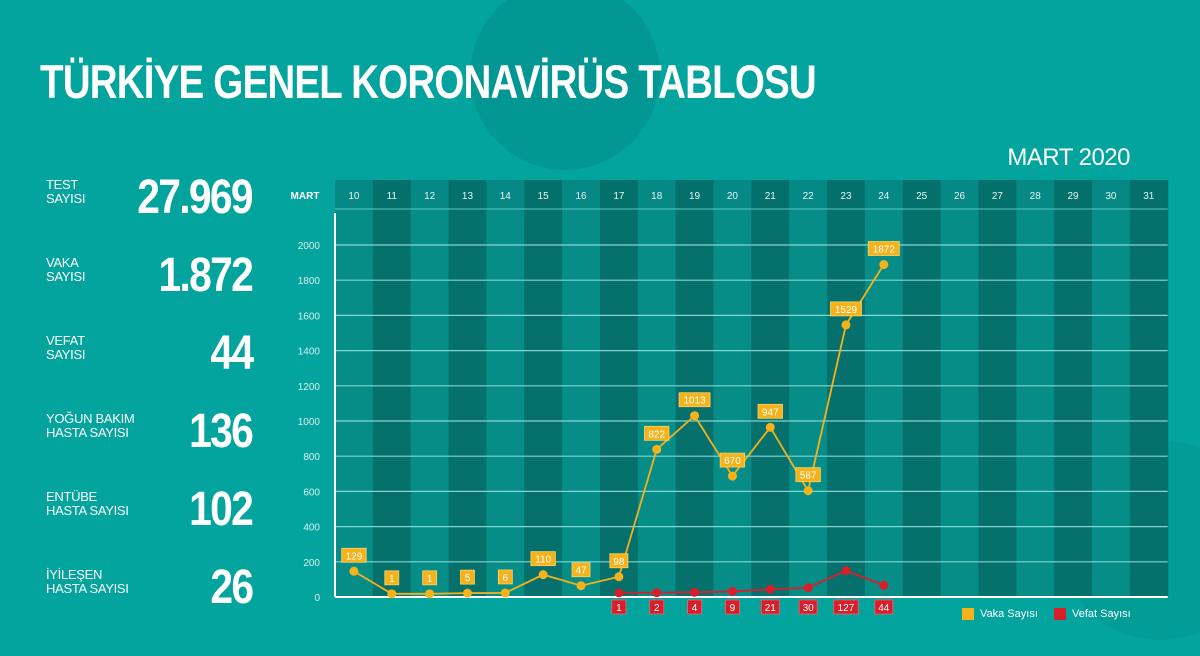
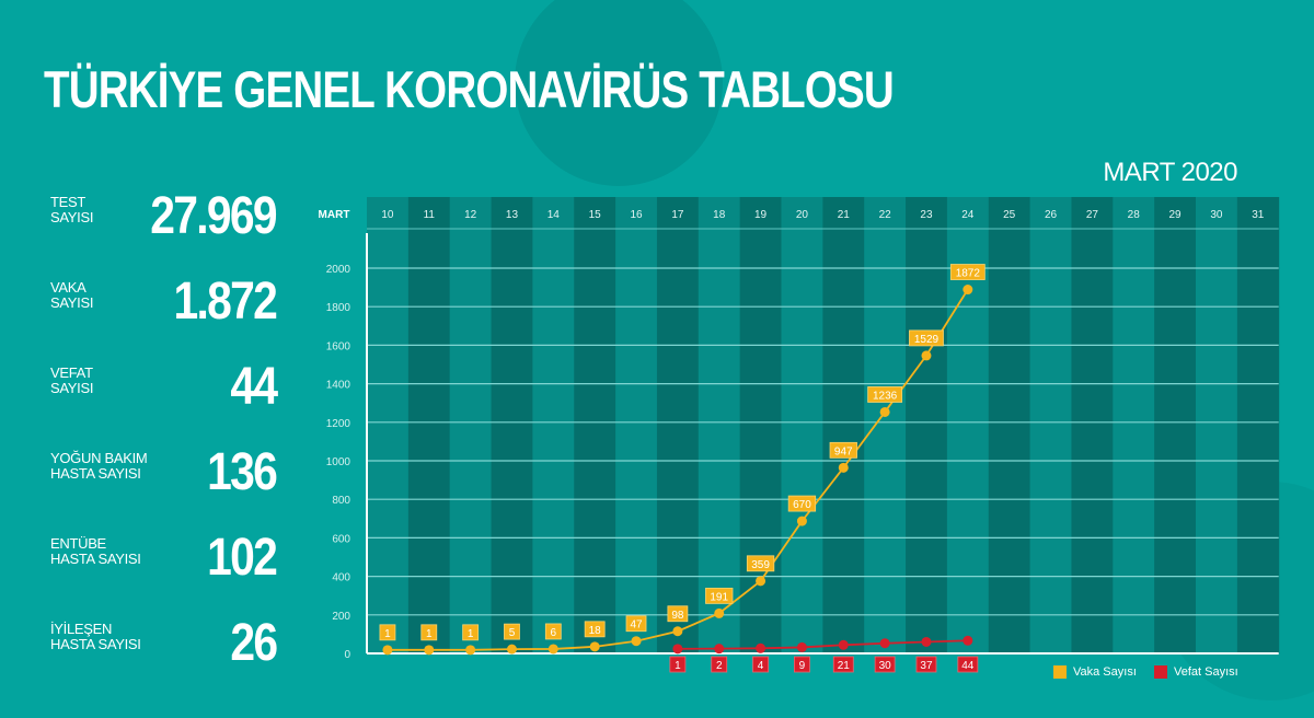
Vaka Sayısı/10: 129 -> 1
Vaka Sayısı/15: 110 -> 18
Vaka Sayısı/18: 822 -> 191
Vaka Sayısı/19: 1013 -> 359
Vaka Sayısı/22: 587 -> 1236
Vefat Sayısı/23: 127 -> 37
